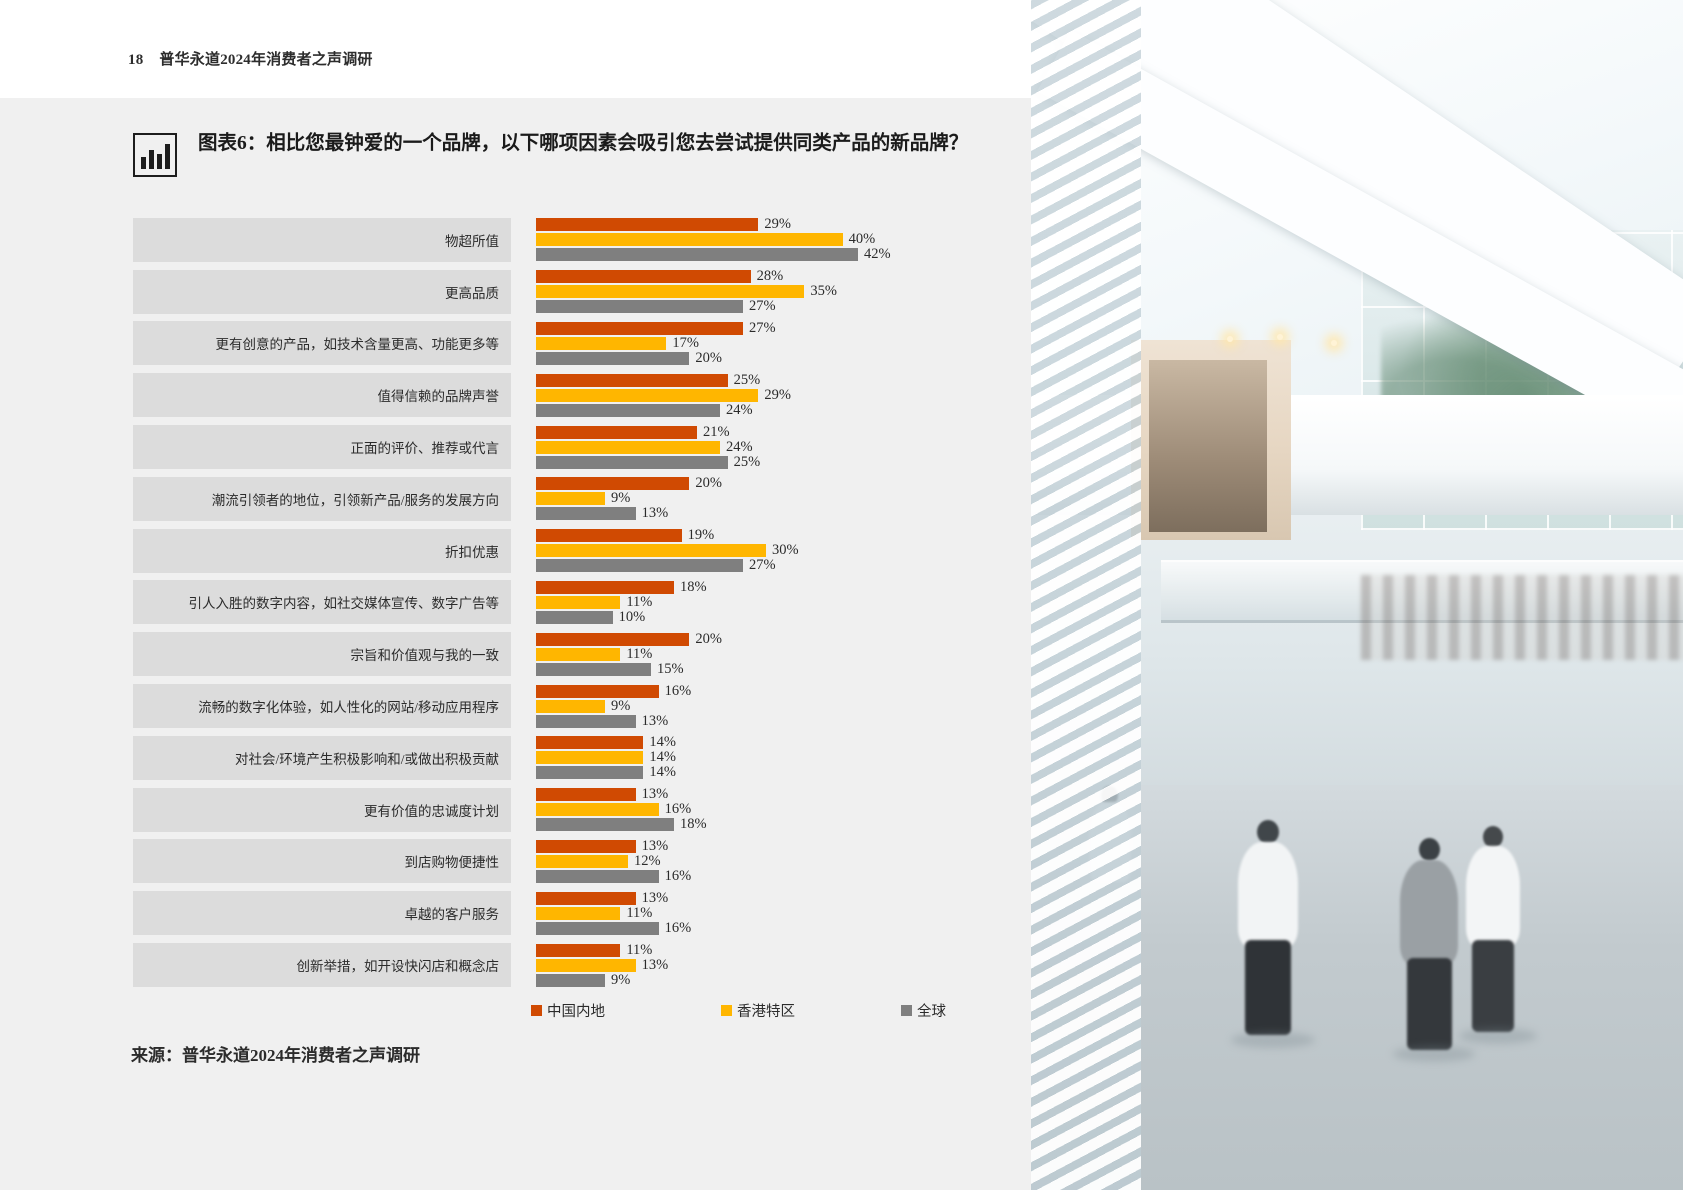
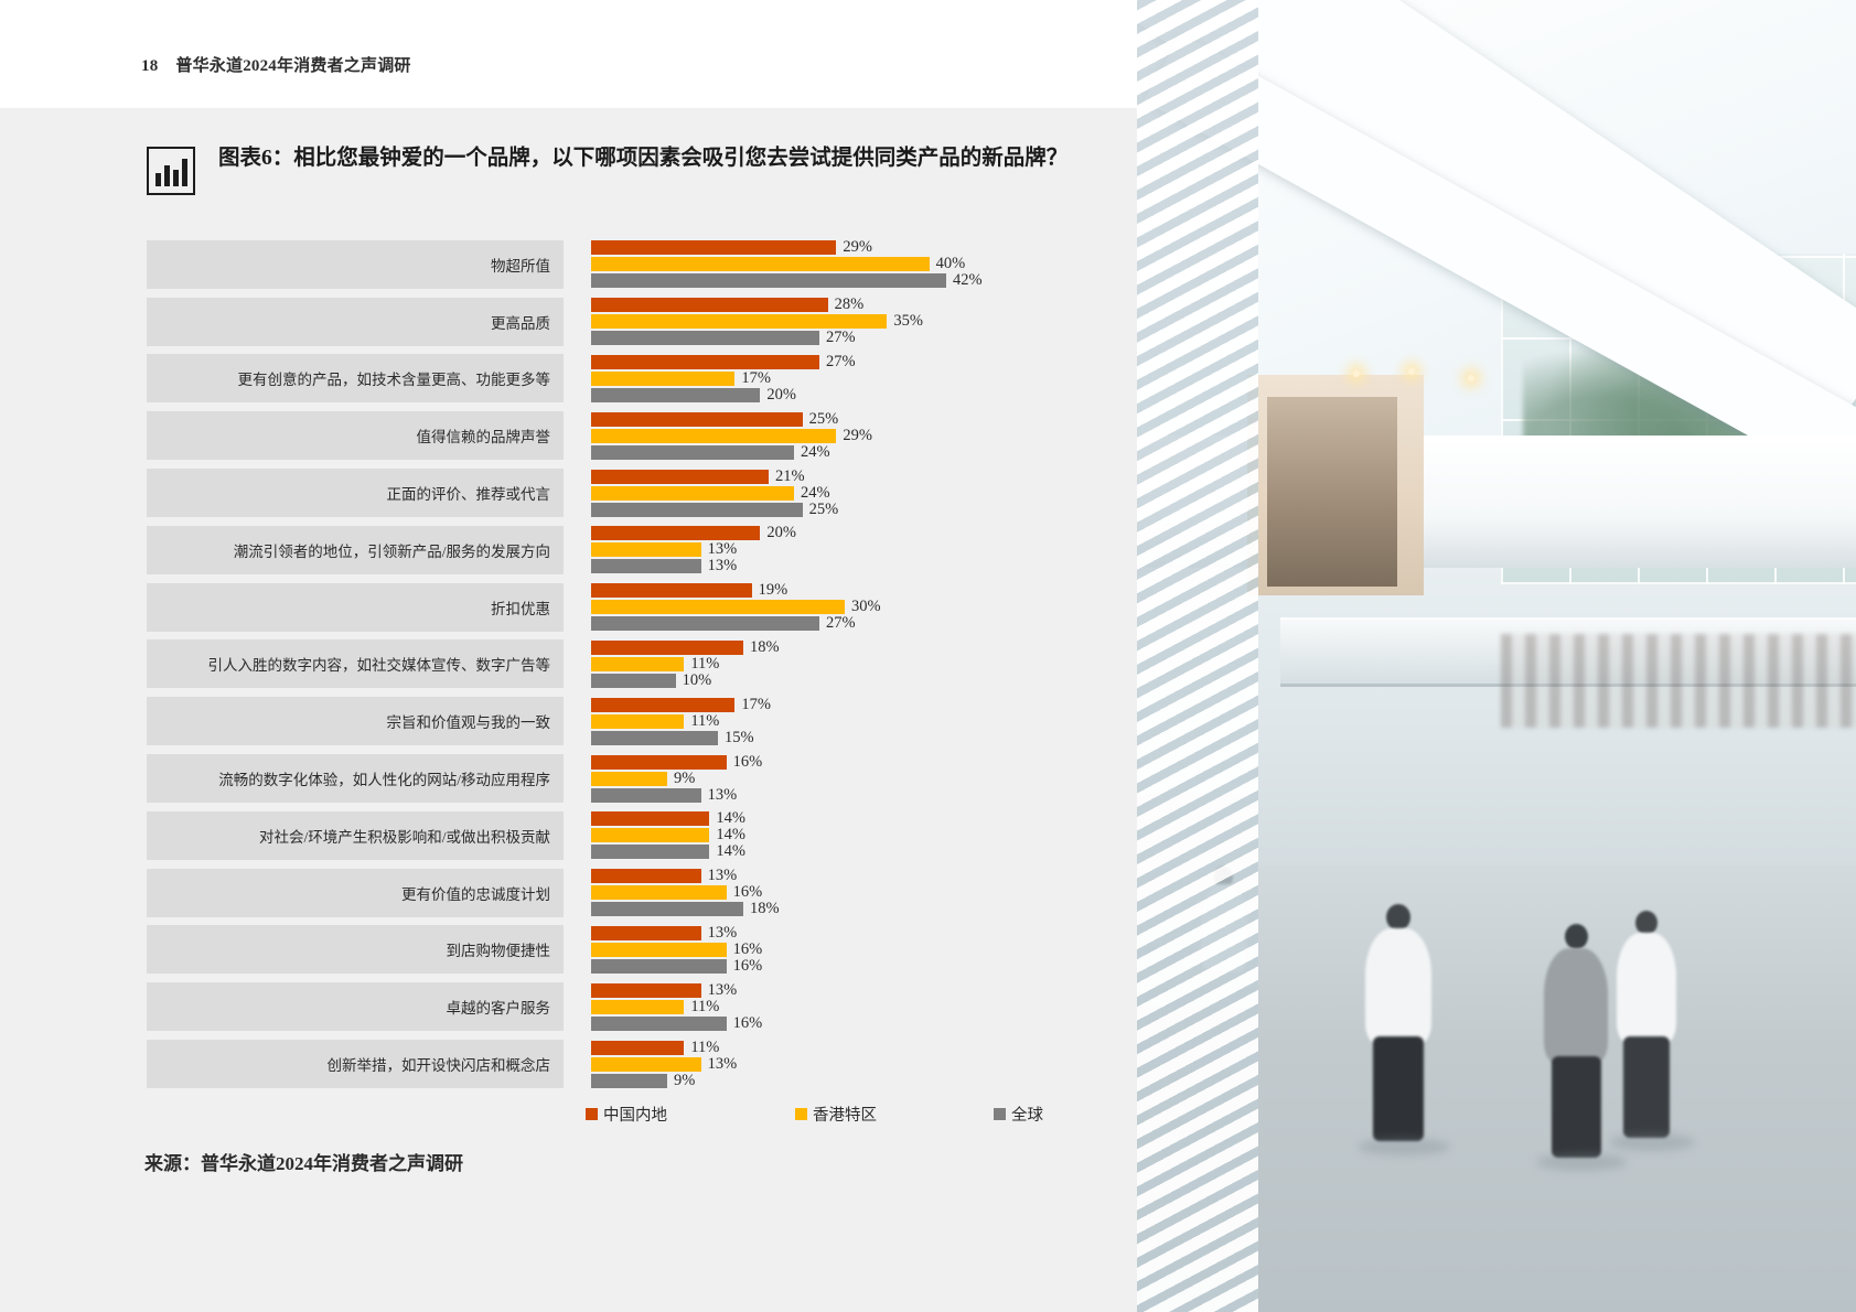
香港特区/潮流引领者的地位，引领新产品/服务的发展方向: 9% -> 13%
中国内地/宗旨和价值观与我的一致: 20% -> 17%
香港特区/到店购物便捷性: 12% -> 16%
